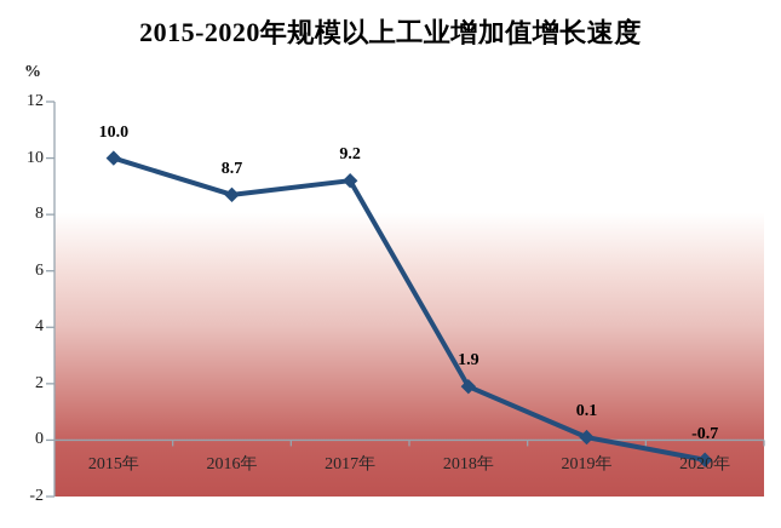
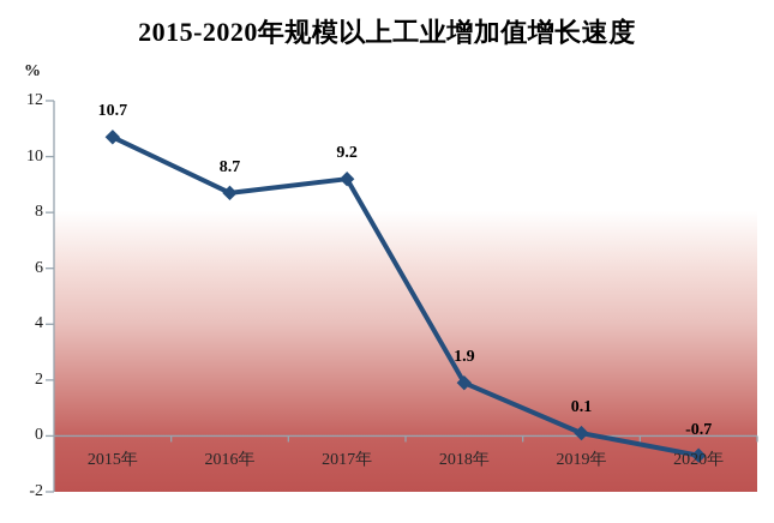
2015年: 10.0 -> 10.7
